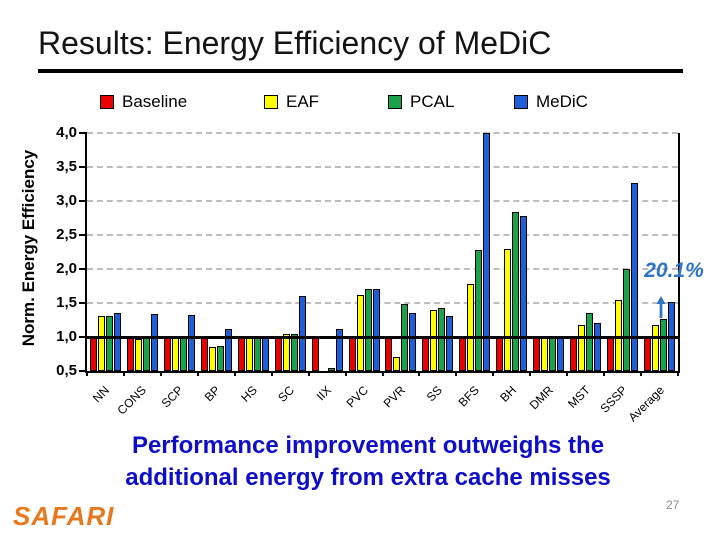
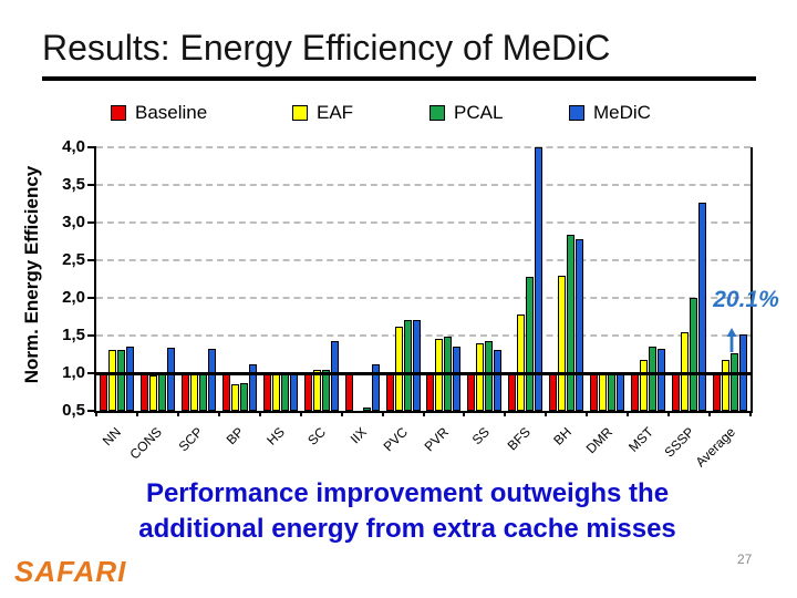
MeDiC/SC: 1,6 -> 1,4
EAF/PVR: 0,7 -> 1,4
MeDiC/MST: 1,2 -> 1,3
